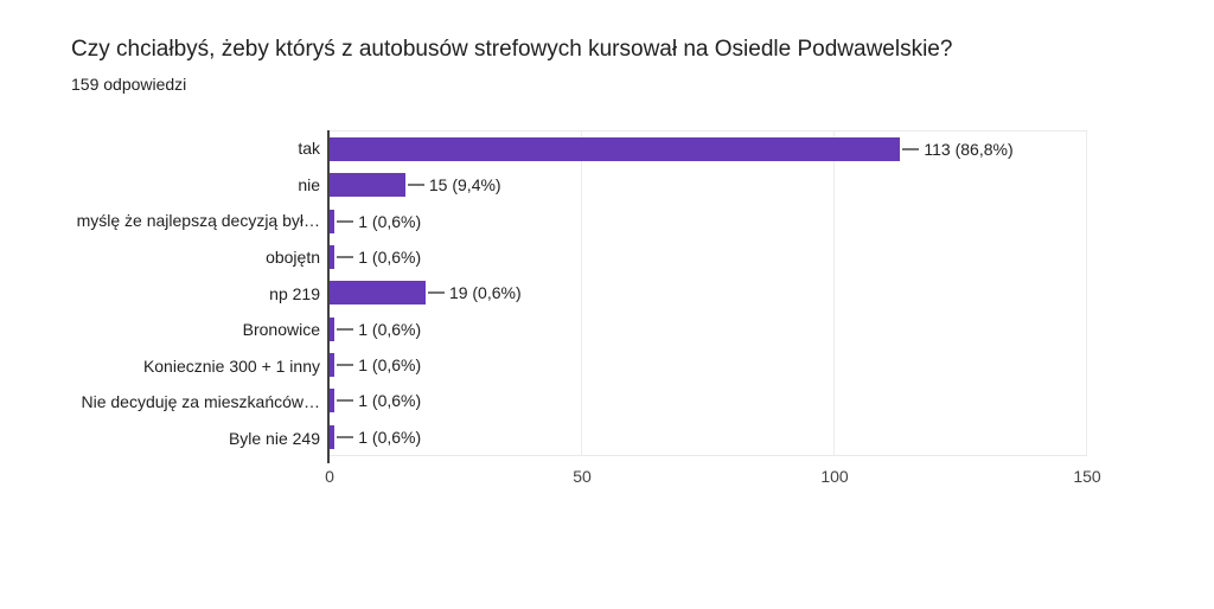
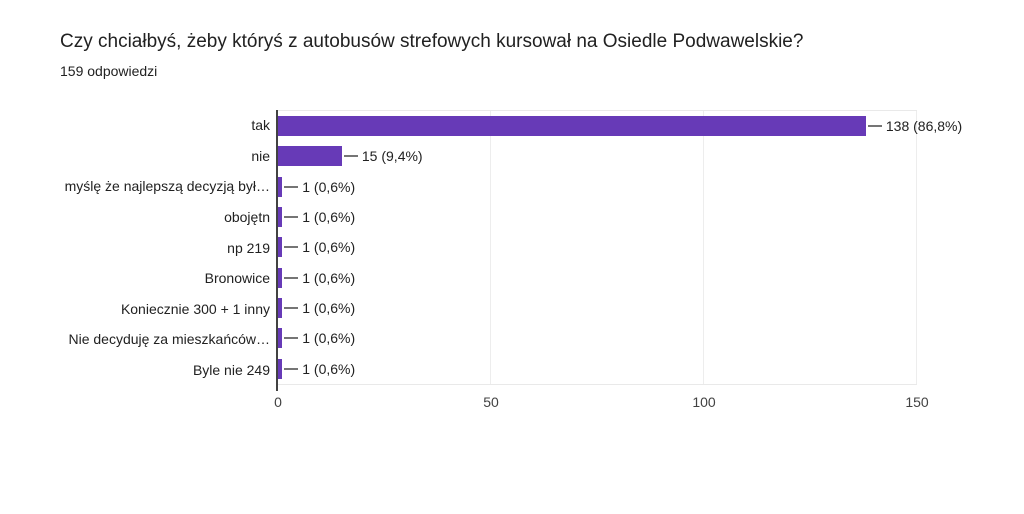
tak: 113 -> 138
np 219: 19 -> 1
